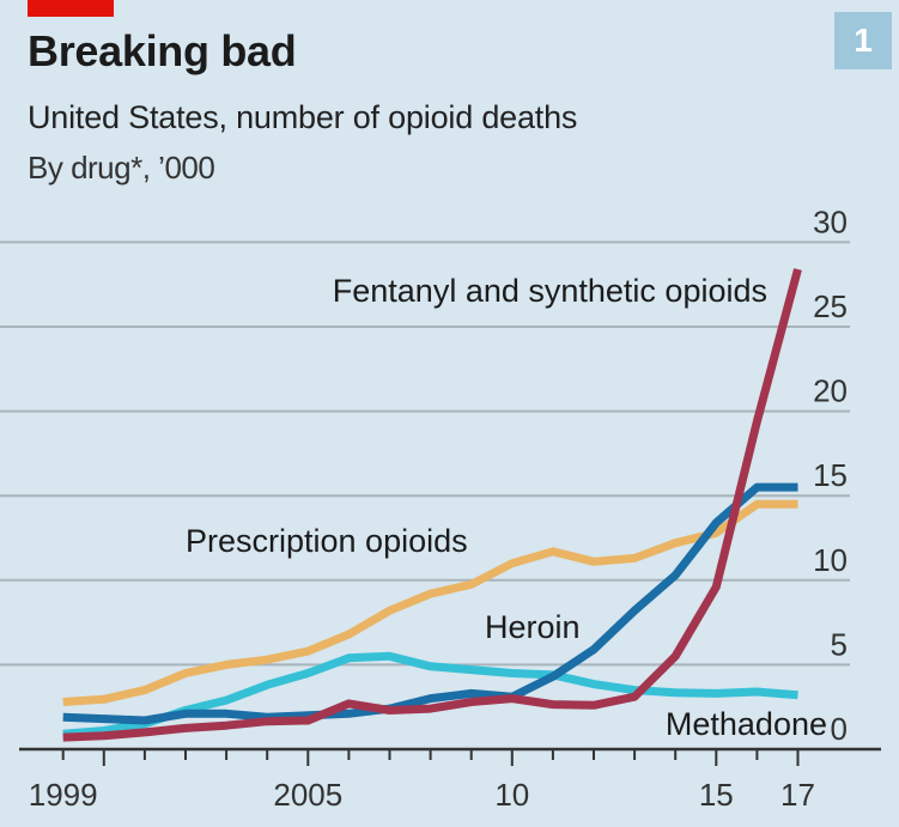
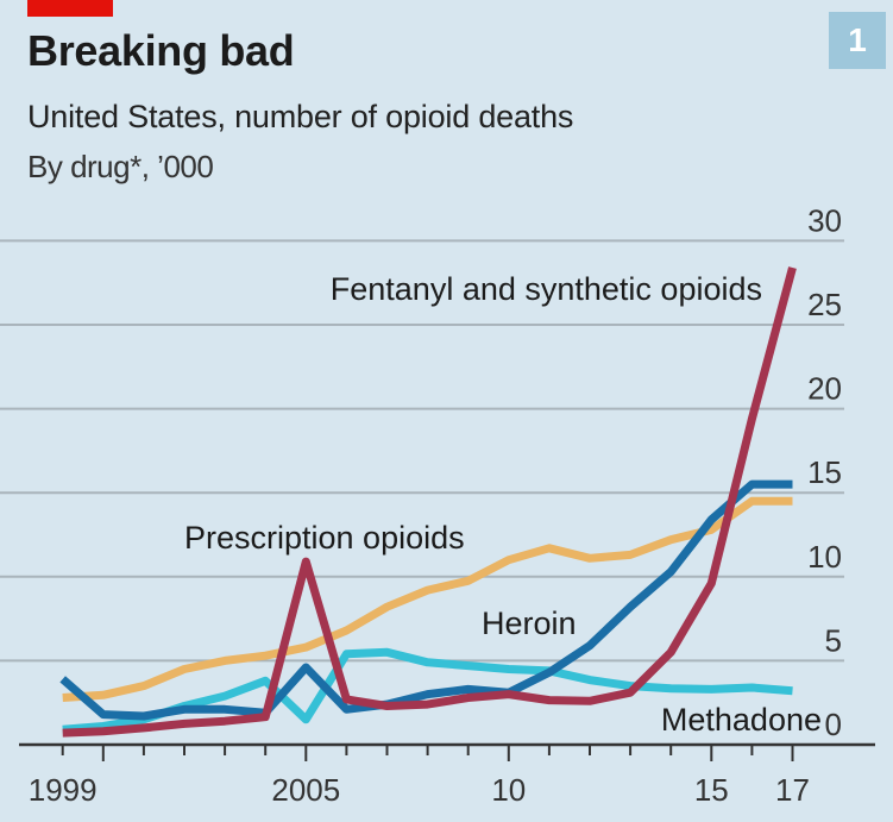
Heroin/1999: 1.9 -> 3.9
Methadone/2005: 4.5 -> 1.5
Heroin/2005: 2.0 -> 4.6
Fentanyl and synthetic opioids/2005: 1.7 -> 10.9
